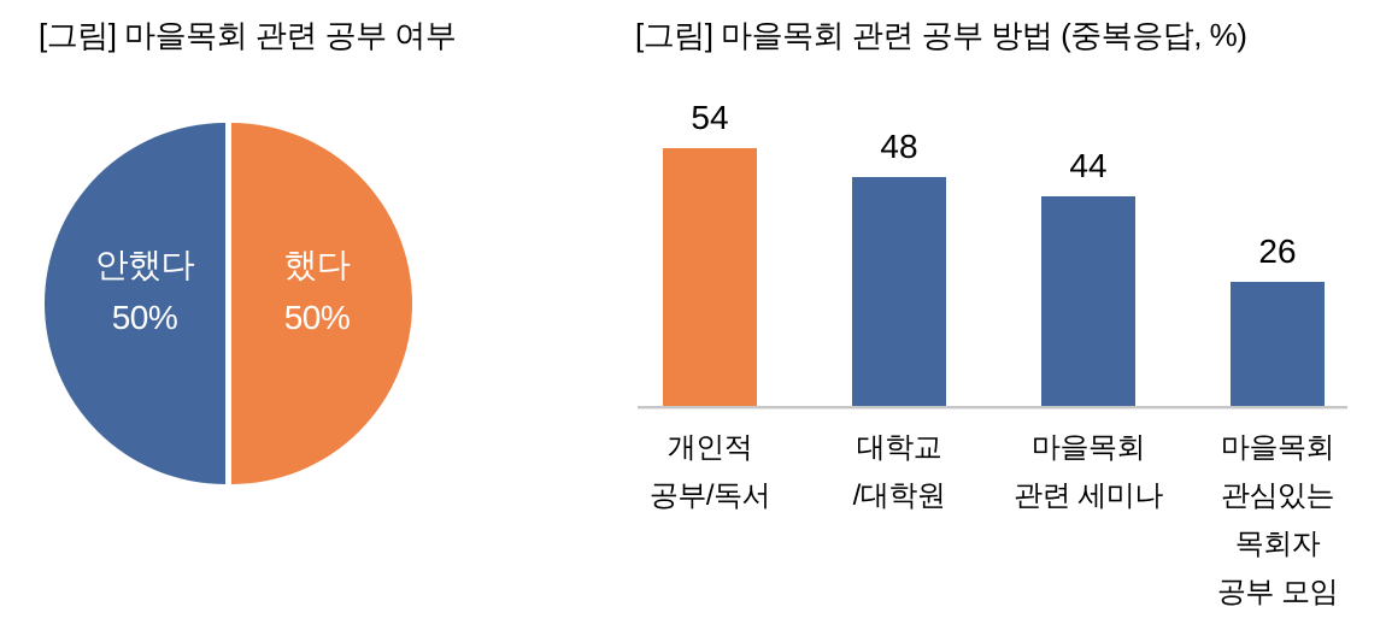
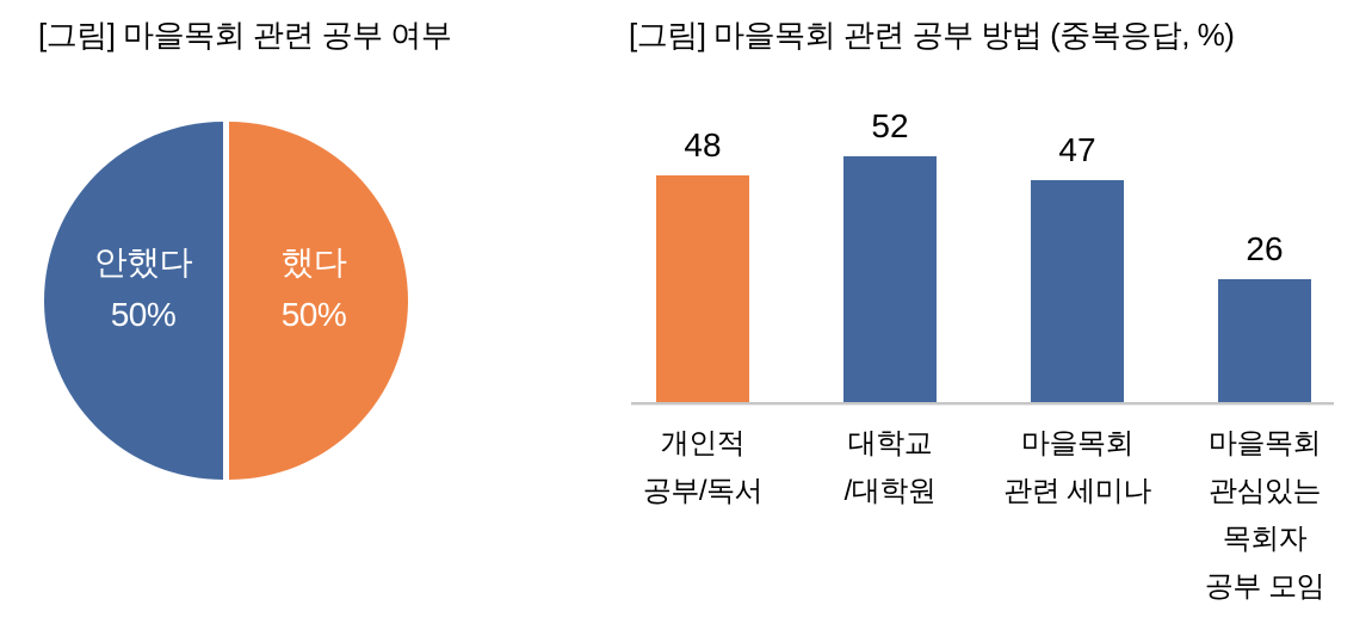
[그림] 마을목회 관련 공부 방법 (중복응답, %)/개인적 공부/독서: 54 -> 48
[그림] 마을목회 관련 공부 방법 (중복응답, %)/대학교/대학원: 48 -> 52
[그림] 마을목회 관련 공부 방법 (중복응답, %)/마을목회 관련 세미나: 44 -> 47
